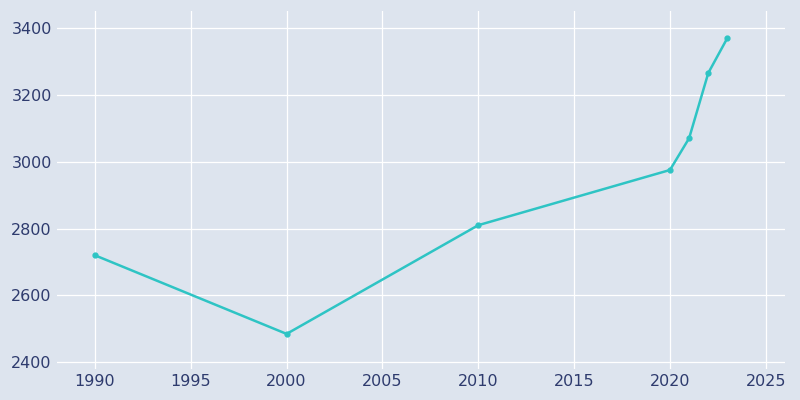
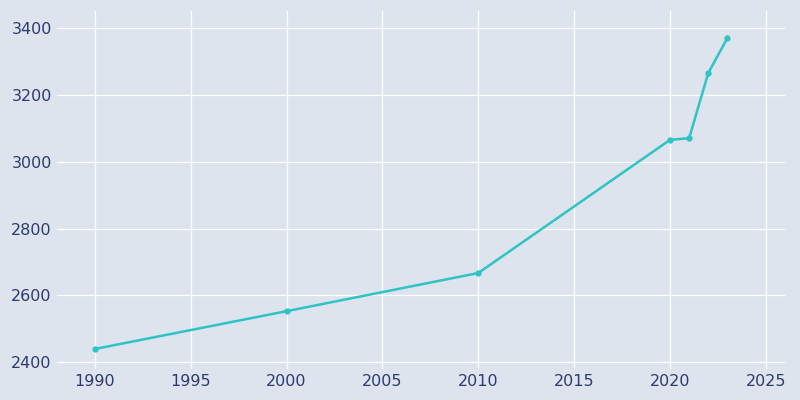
1990: 2720 -> 2440
2000: 2485 -> 2553
2010: 2810 -> 2667
2020: 2975 -> 3065
